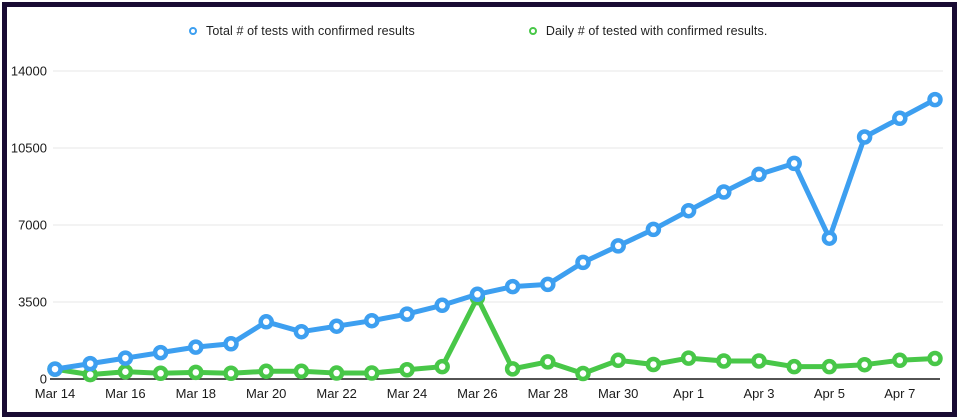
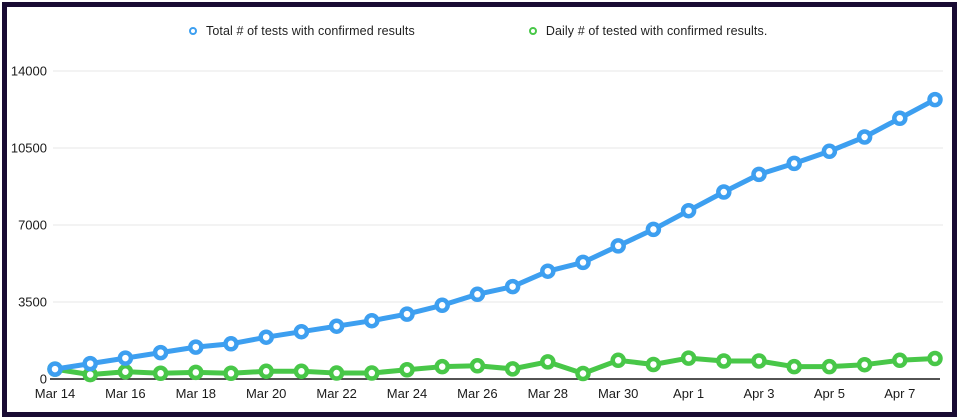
Total # of tests with confirmed results/Mar 20: 2600 -> 1900
Daily # of tested with confirmed results./Mar 26: 3700 -> 600
Total # of tests with confirmed results/Mar 28: 4300 -> 4900
Total # of tests with confirmed results/Apr 5: 6400 -> 10400
